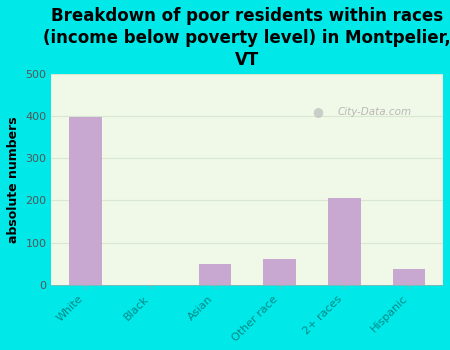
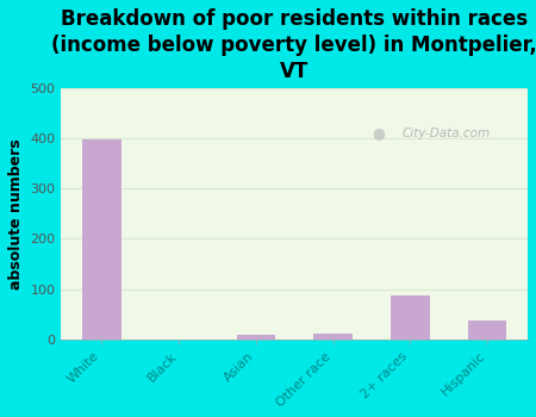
Asian: 50 -> 8
Other race: 60 -> 12
2+ races: 205 -> 88
